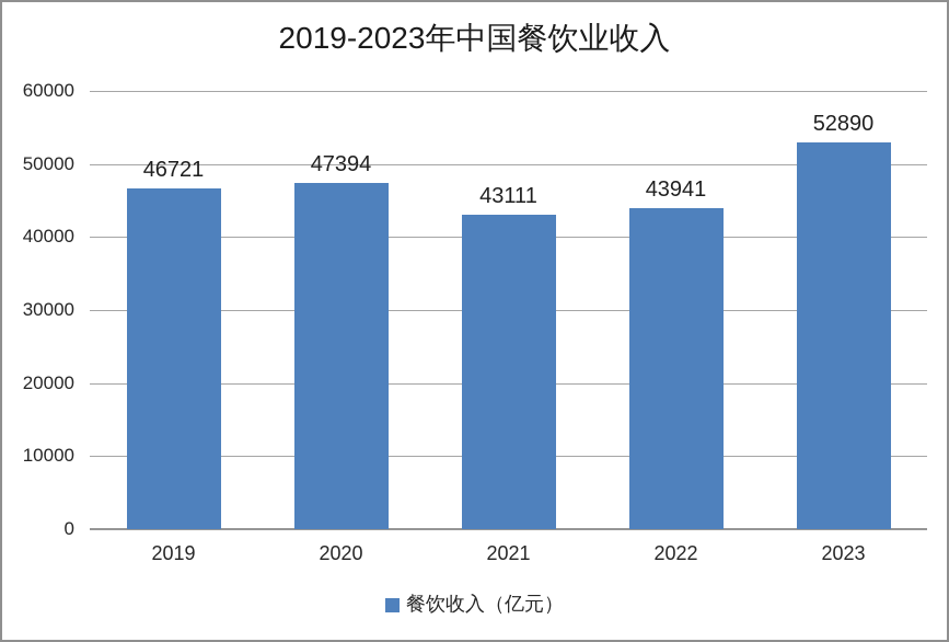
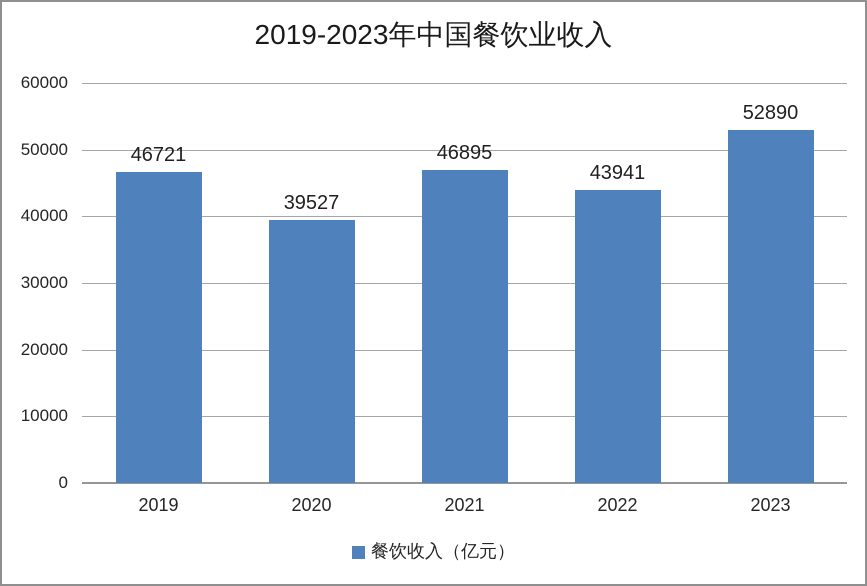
2020: 47394 -> 39527
2021: 43111 -> 46895
